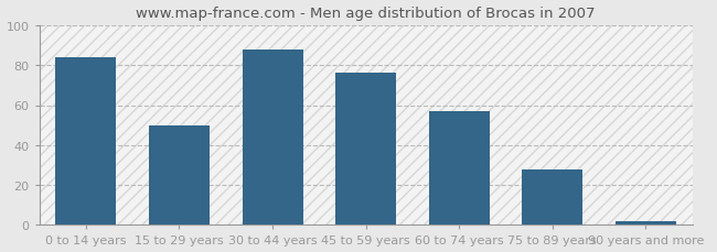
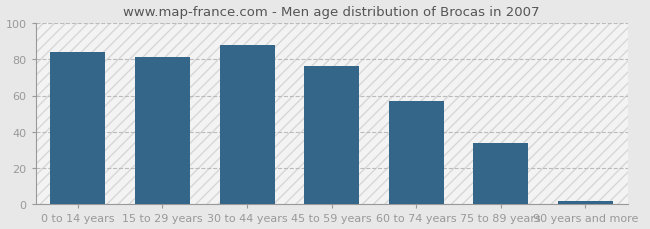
15 to 29 years: 50 -> 81
75 to 89 years: 28 -> 34
